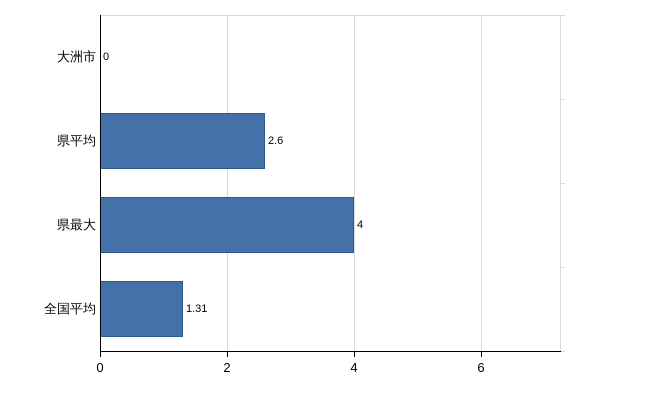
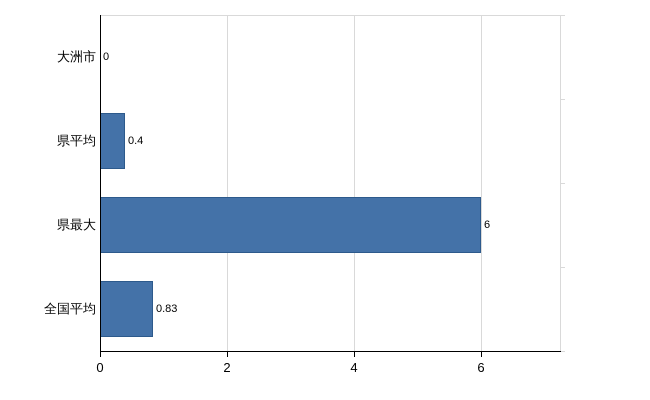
県平均: 2.6 -> 0.4
県最大: 4 -> 6
全国平均: 1.31 -> 0.83
